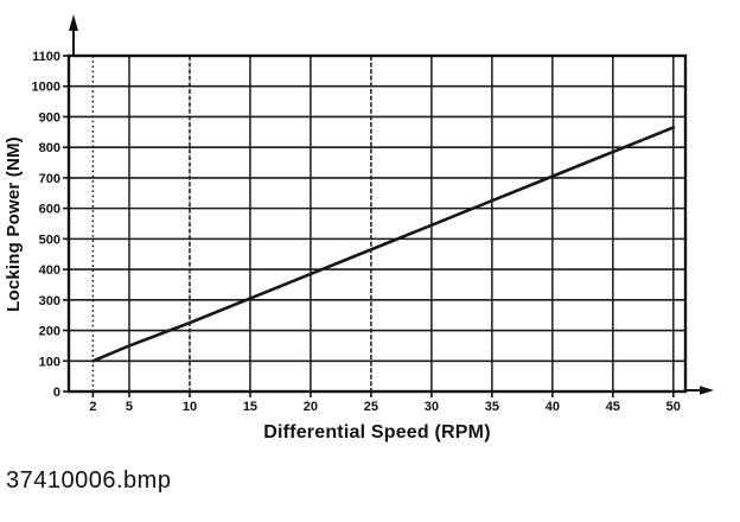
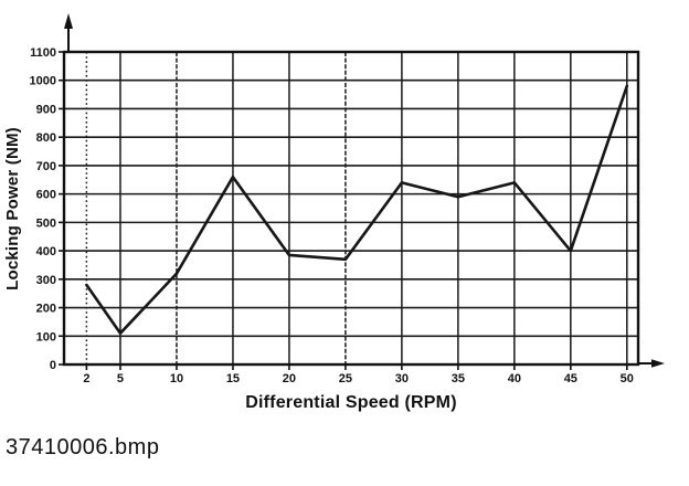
2: 100 -> 280
5: 150 -> 110
10: 220 -> 320
15: 300 -> 660
25: 460 -> 370
30: 540 -> 640
35: 620 -> 590
40: 700 -> 640
45: 780 -> 400
50: 860 -> 980
